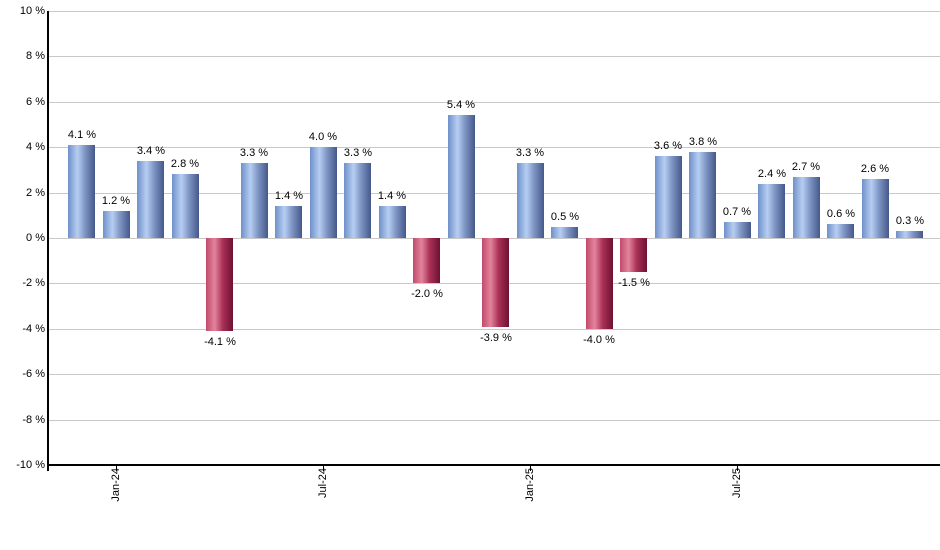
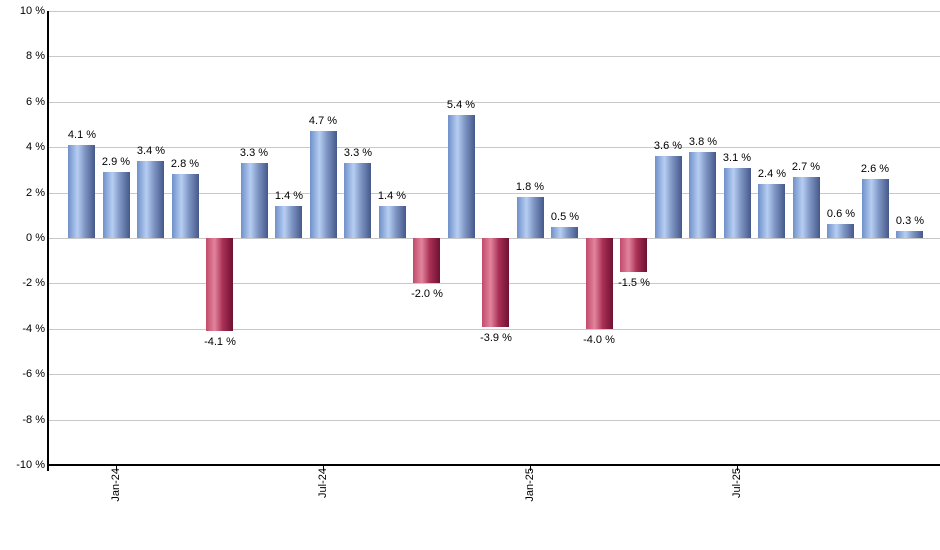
Jan-24: 1.2 -> 2.9
Jul-24: 4.0 -> 4.7
Jan-25: 3.3 -> 1.8
Jul-25: 0.7 -> 3.1
